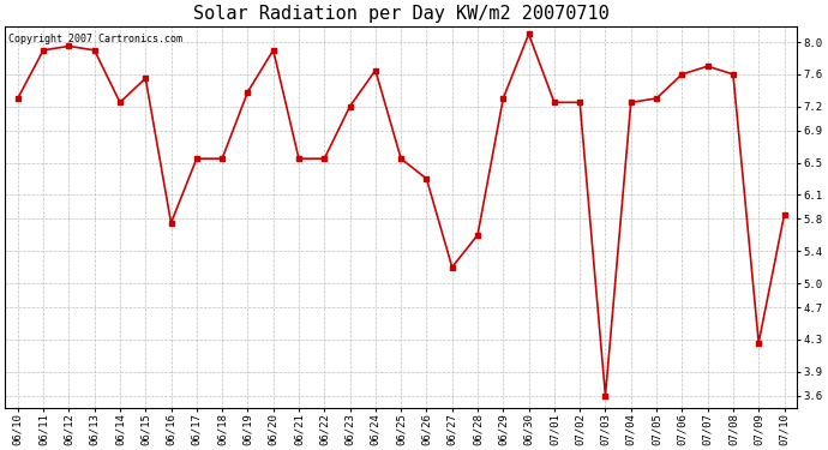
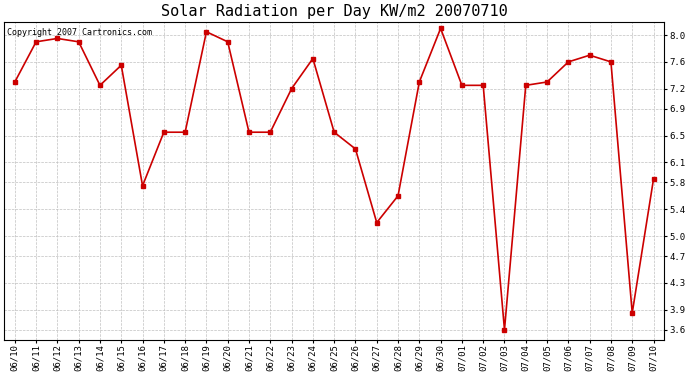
06/19: 7.38 -> 8.05
07/09: 4.26 -> 3.85
